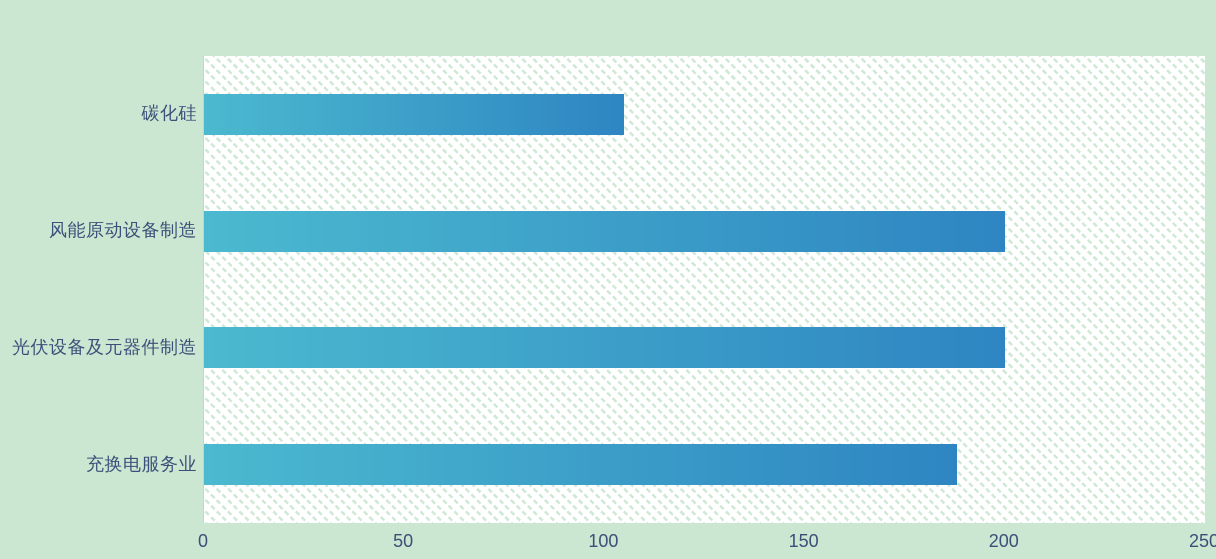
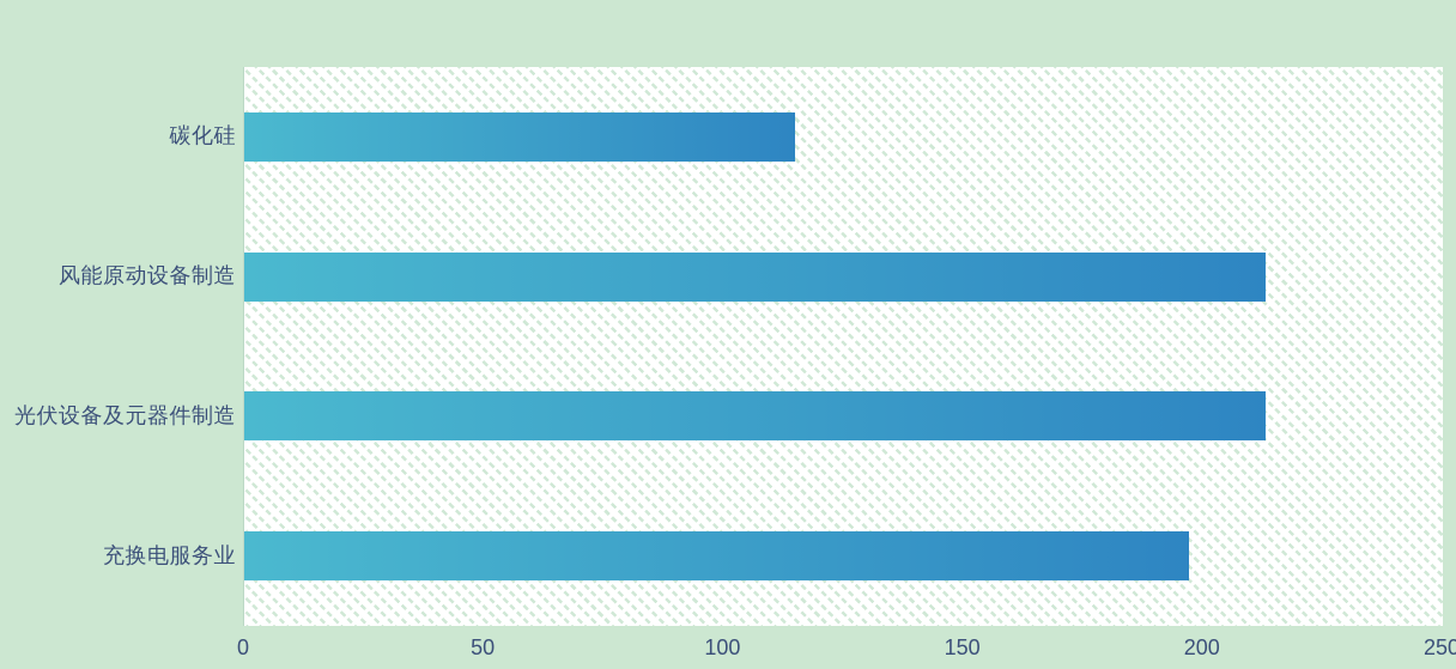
碳化硅: 105 -> 115
风能原动设备制造: 200 -> 213
光伏设备及元器件制造: 200 -> 213
充换电服务业: 188 -> 197
